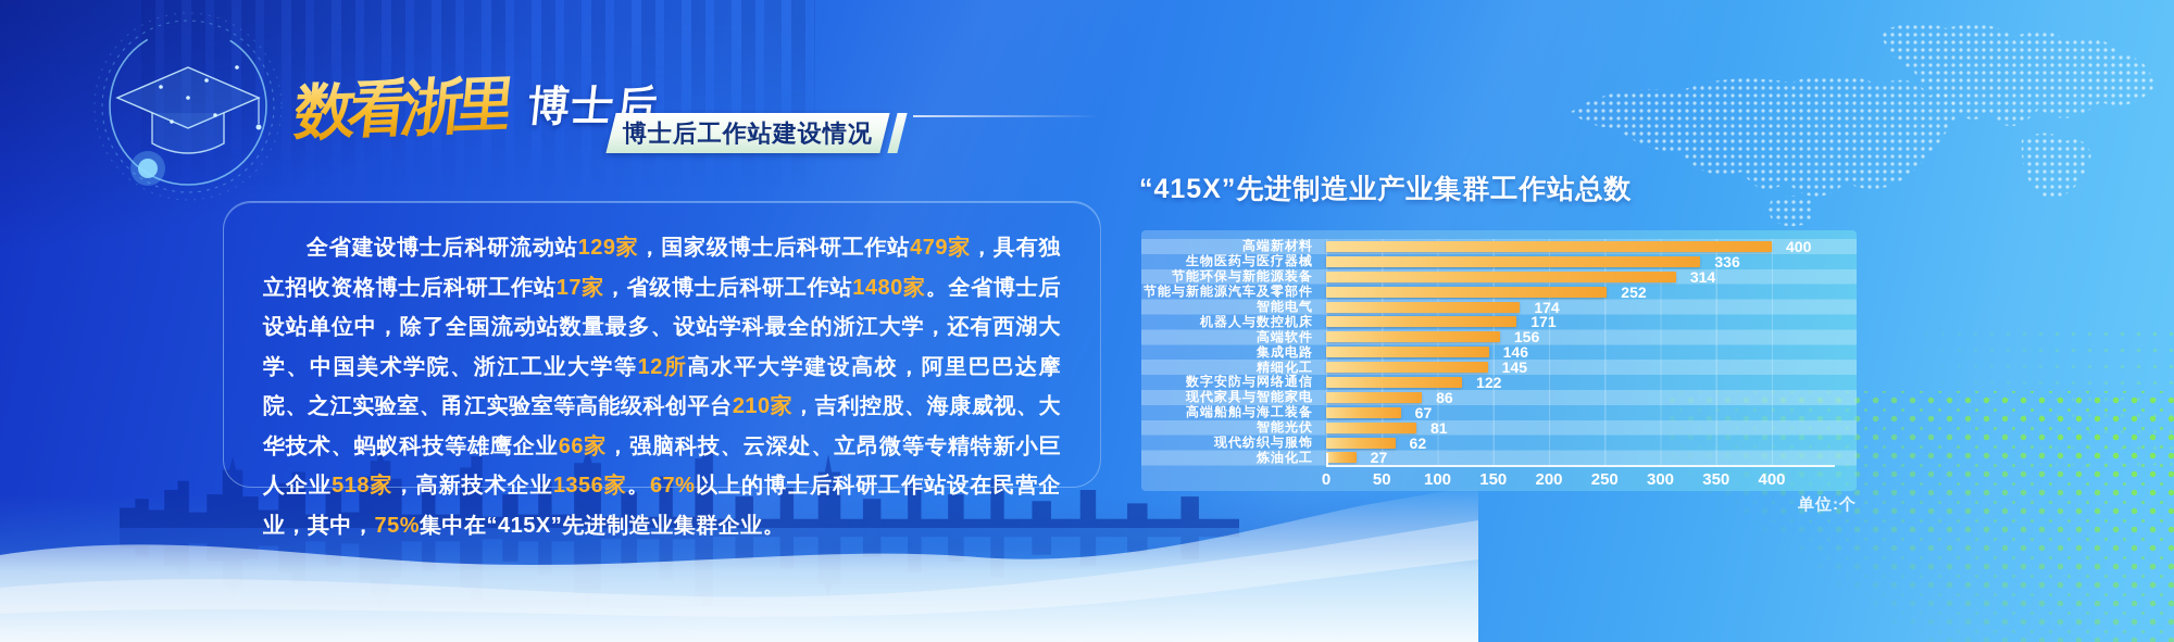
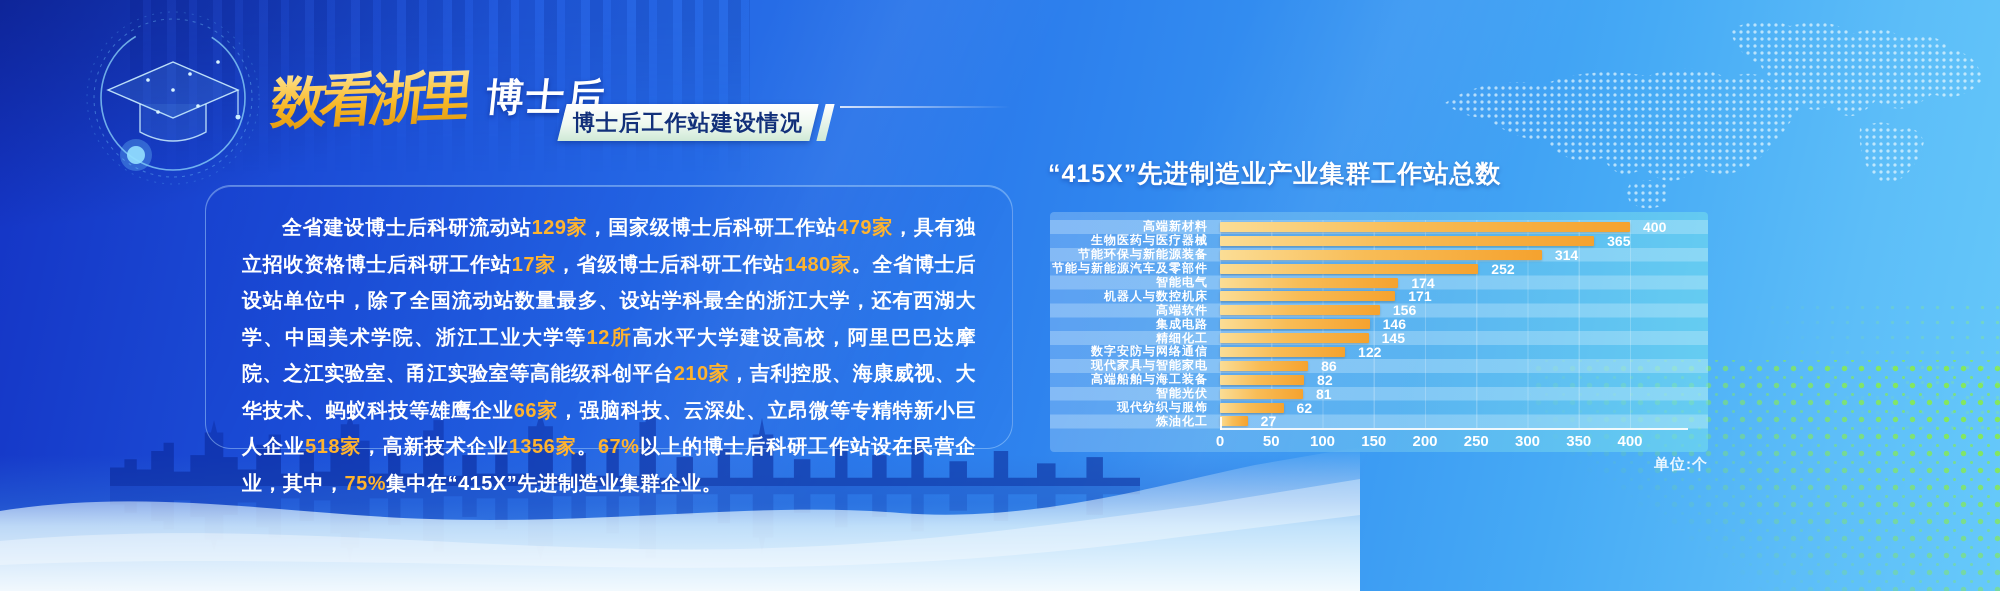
生物医药与医疗器械: 336 -> 365
高端船舶与海工装备: 67 -> 82
